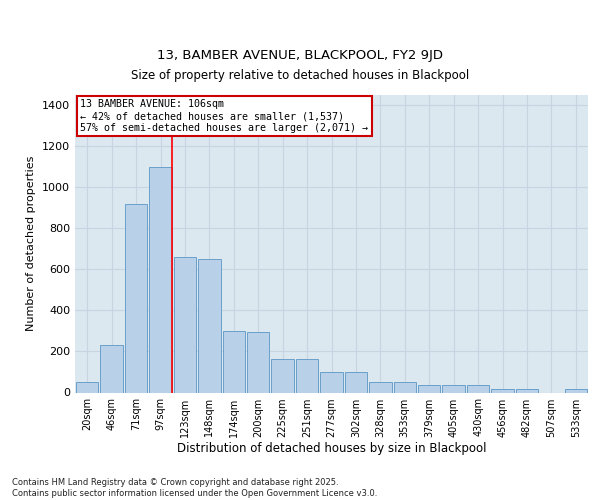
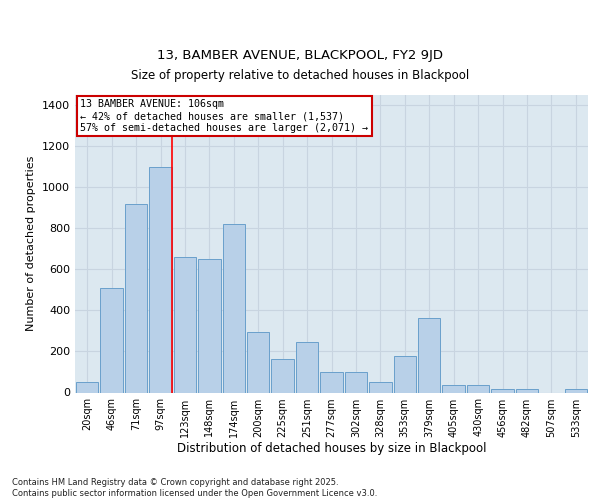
46sqm: 230 -> 510
174sqm: 300 -> 820
251sqm: 165 -> 245
353sqm: 50 -> 180
379sqm: 35 -> 365
